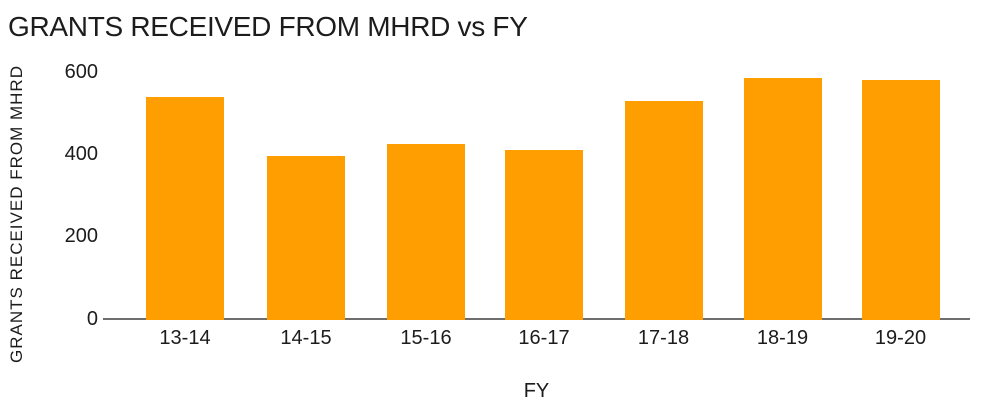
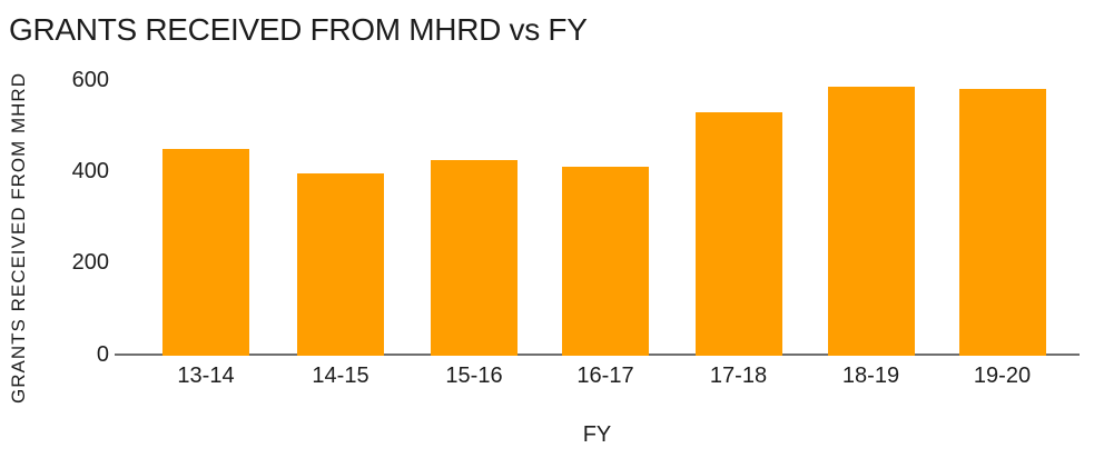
13-14: 540 -> 450
